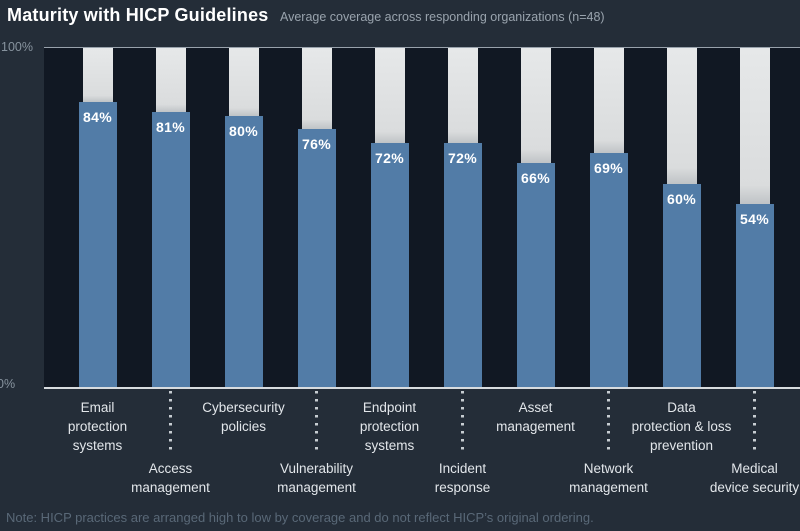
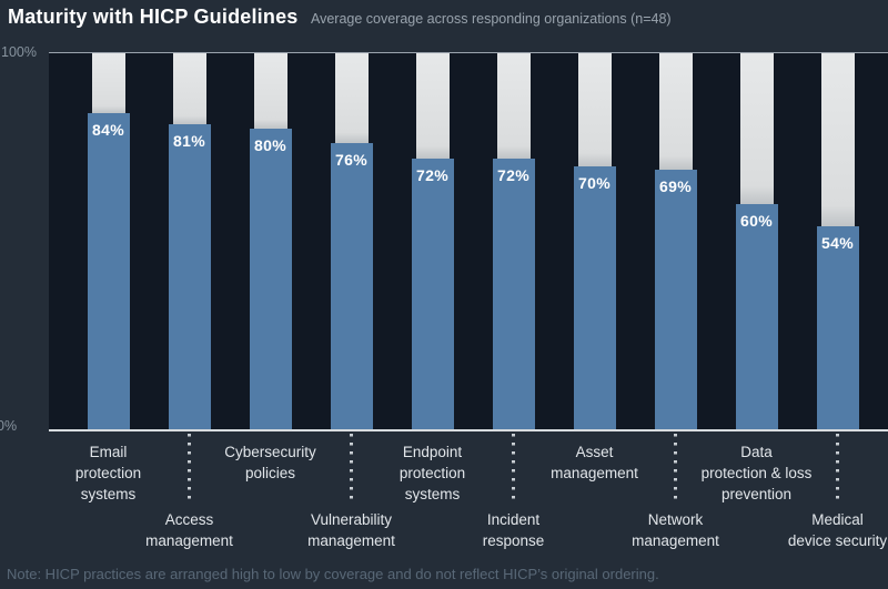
Asset management: 66% -> 70%
